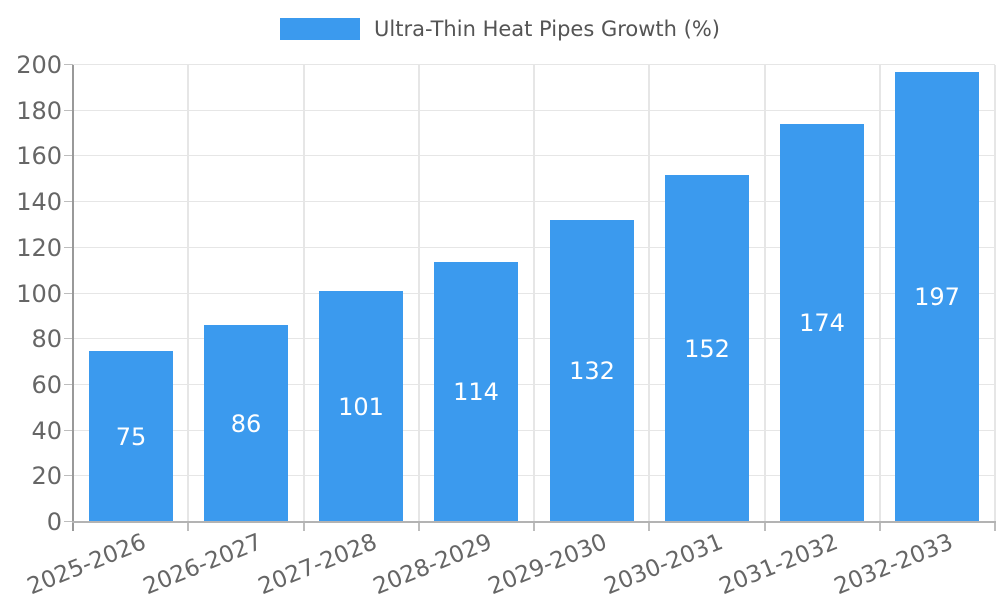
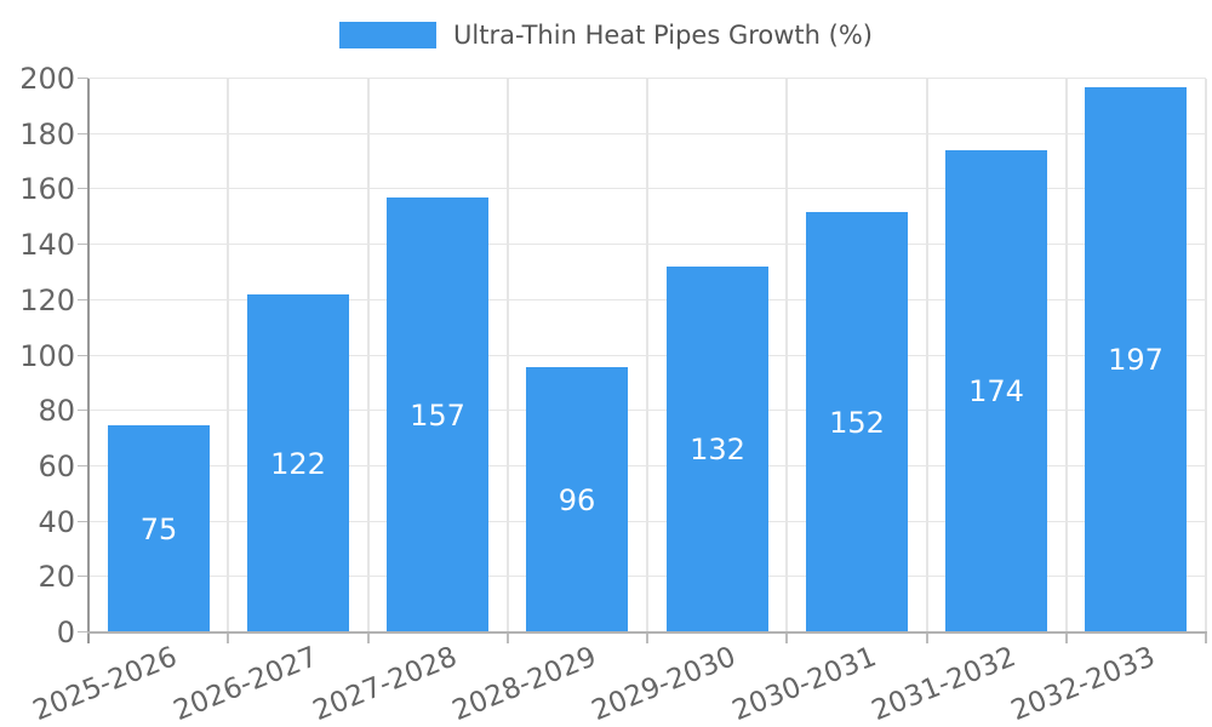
2026-2027: 86 -> 122
2027-2028: 101 -> 157
2028-2029: 114 -> 96
